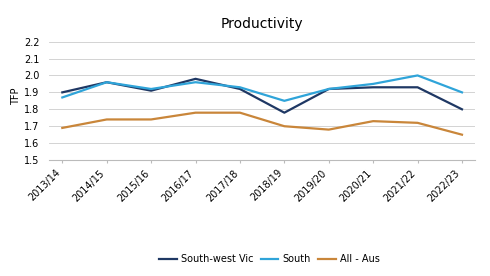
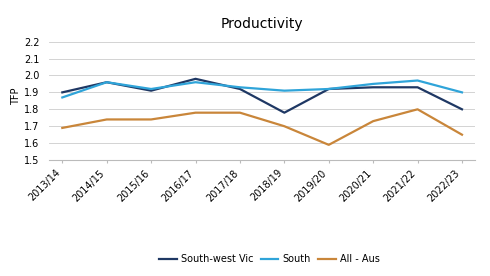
South/2018/19: 1.85 -> 1.91
All - Aus/2019/20: 1.68 -> 1.59
South/2021/22: 2.00 -> 1.97
All - Aus/2021/22: 1.72 -> 1.80
